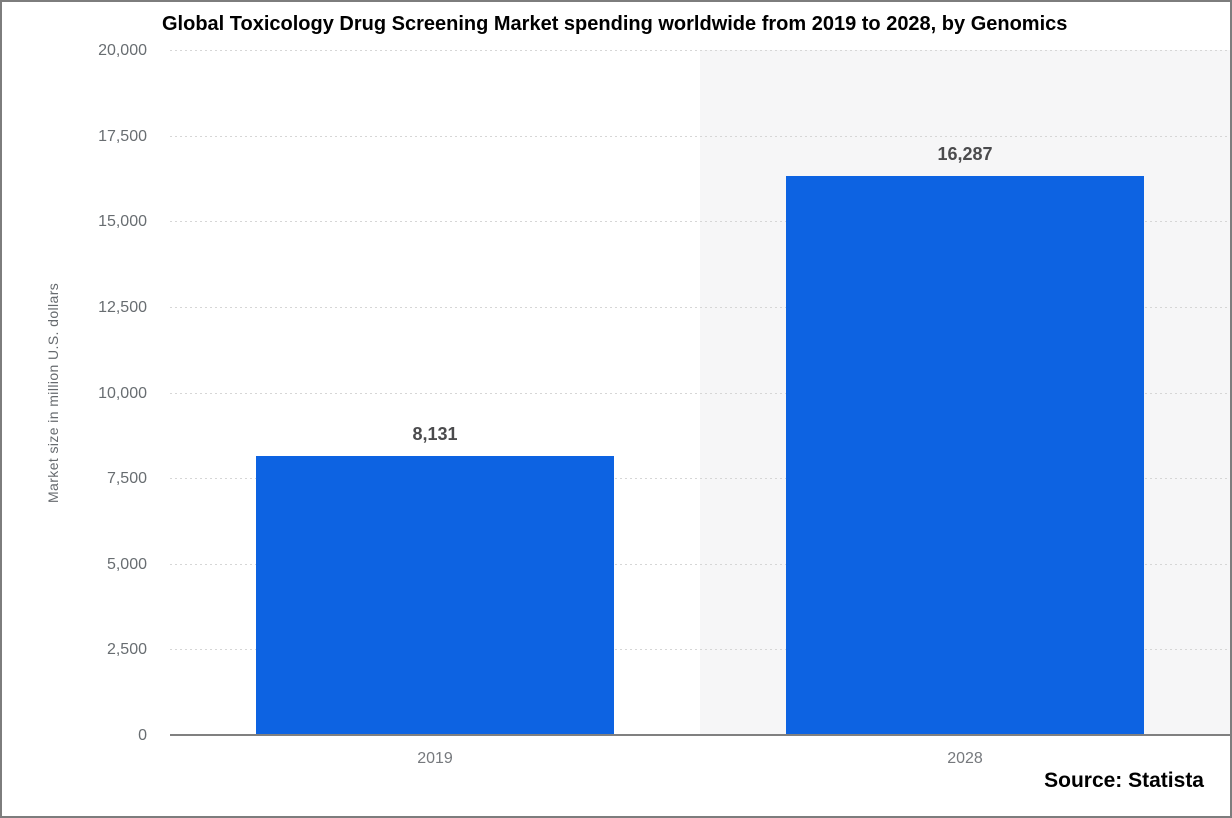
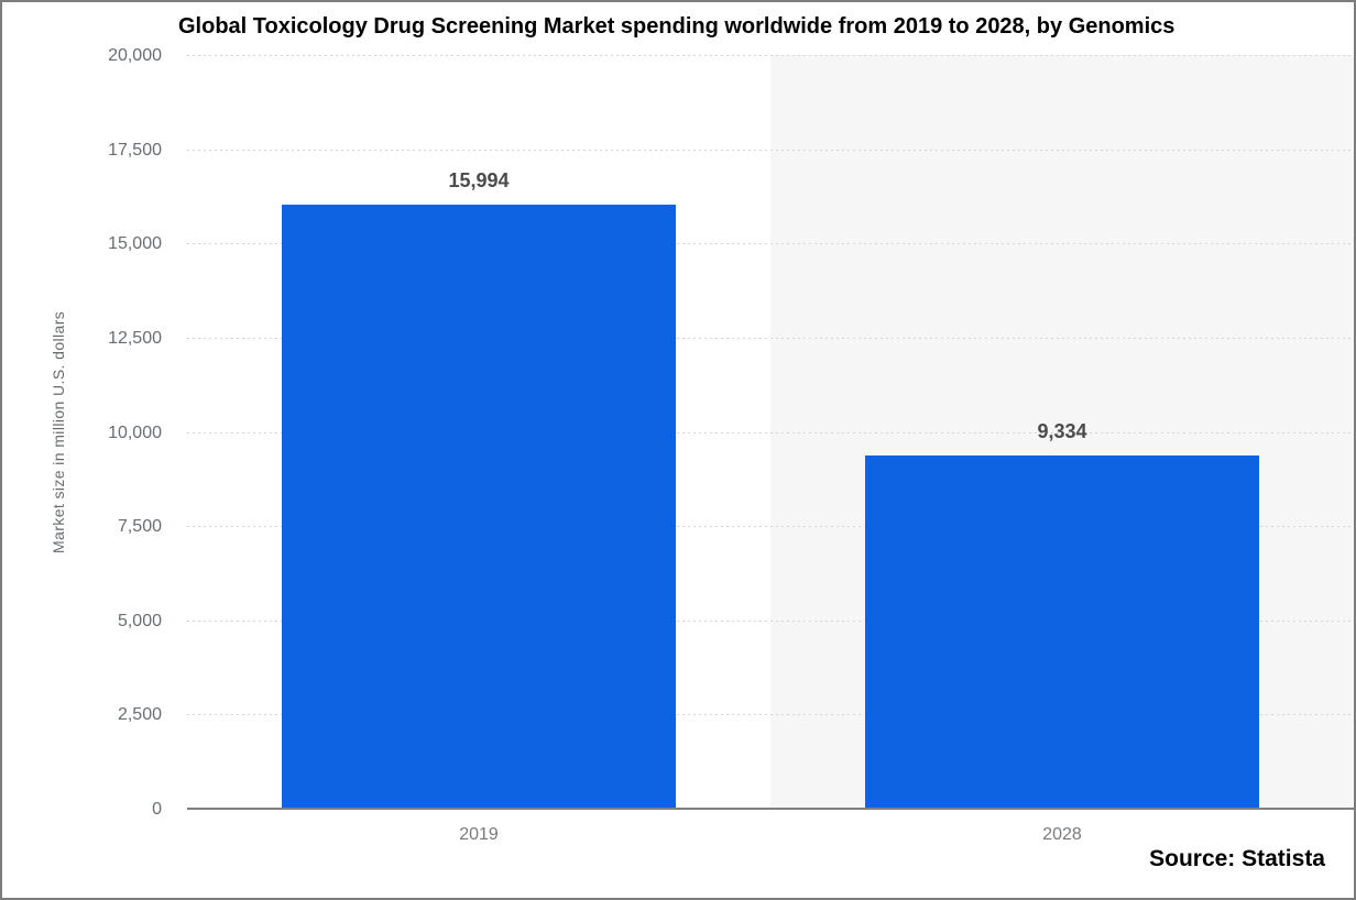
2019: 8,131 -> 15,994
2028: 16,287 -> 9,334
